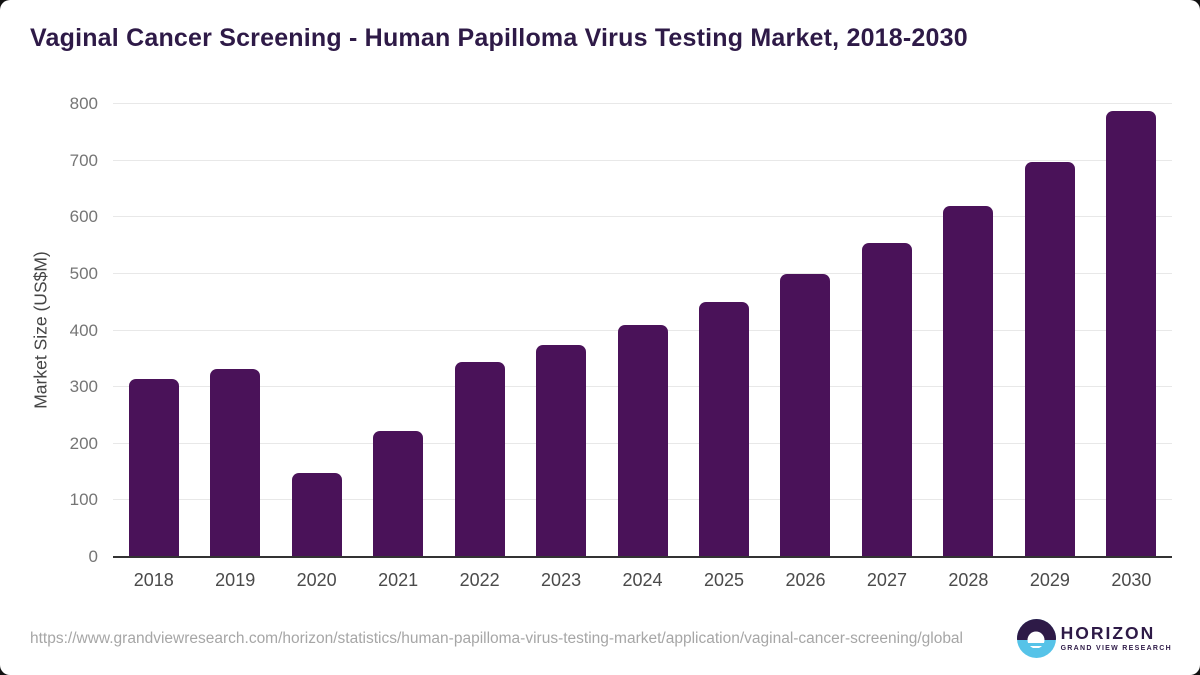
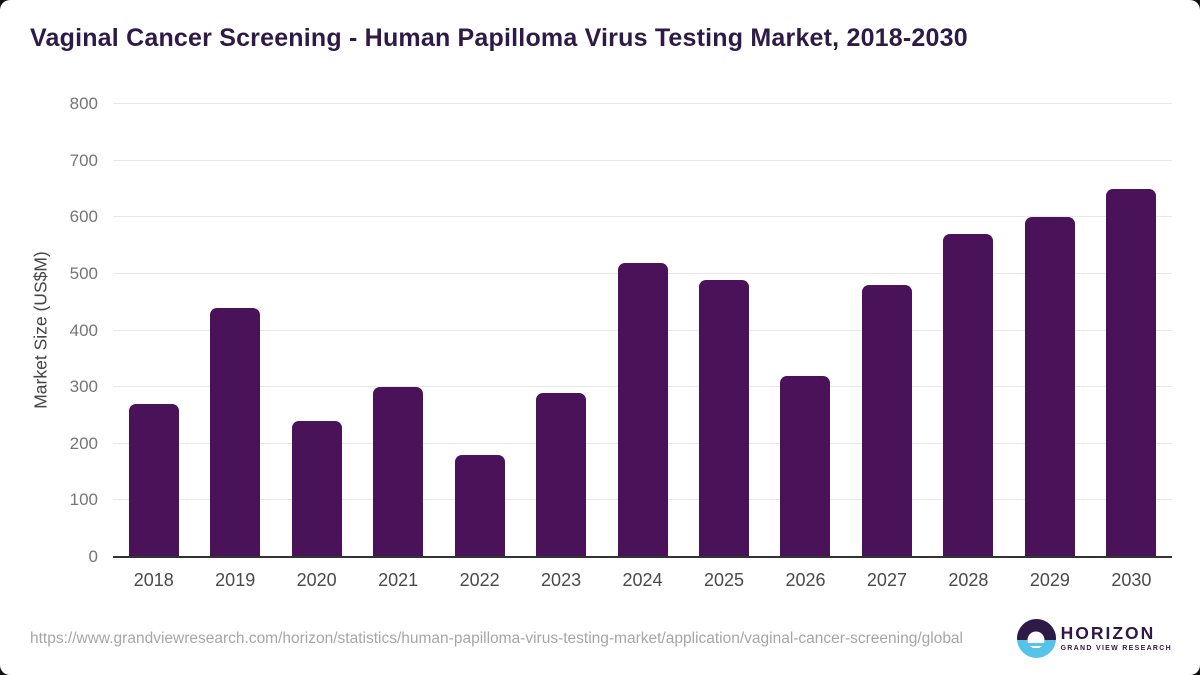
2018: 320 -> 270
2019: 330 -> 440
2020: 150 -> 240
2021: 220 -> 300
2022: 340 -> 180
2023: 380 -> 290
2024: 410 -> 520
2025: 450 -> 490
2026: 500 -> 320
2027: 560 -> 480
2028: 620 -> 570
2029: 700 -> 600
2030: 790 -> 650
